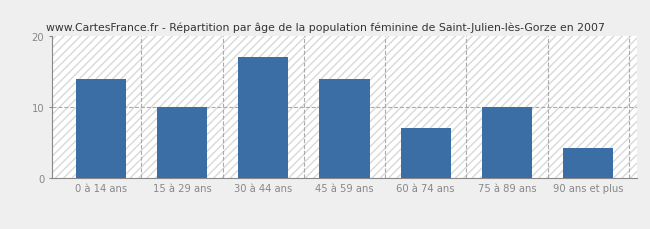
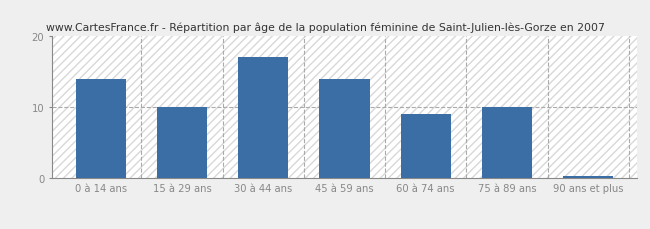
60 à 74 ans: 7.0 -> 9.0
90 ans et plus: 4.2 -> 0.3
